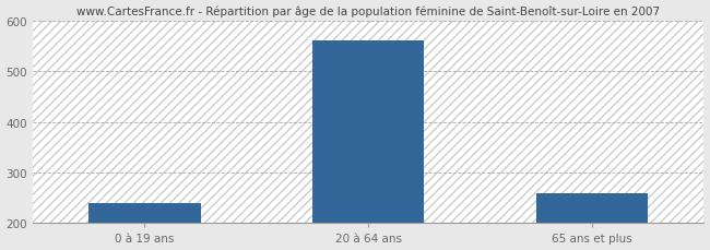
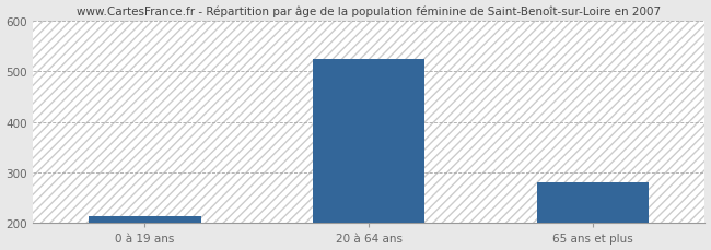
0 à 19 ans: 240 -> 213
20 à 64 ans: 560 -> 524
65 ans et plus: 260 -> 280
